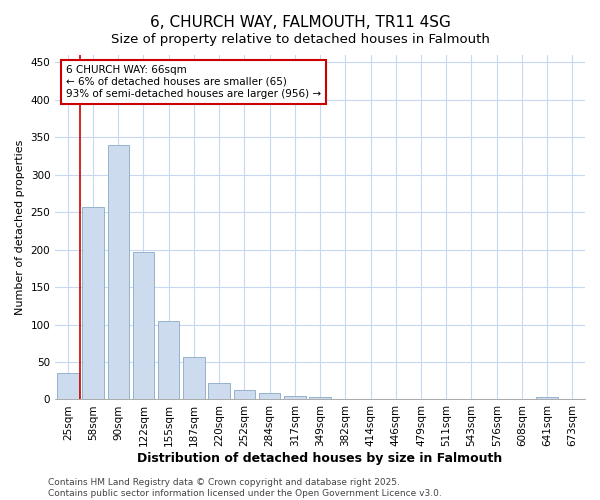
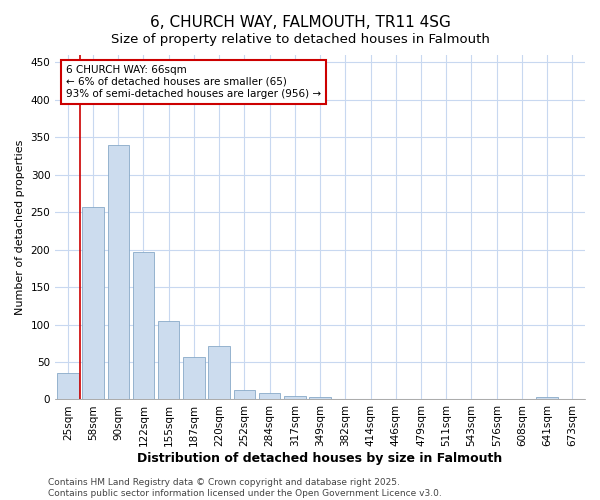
220sqm: 22 -> 72
